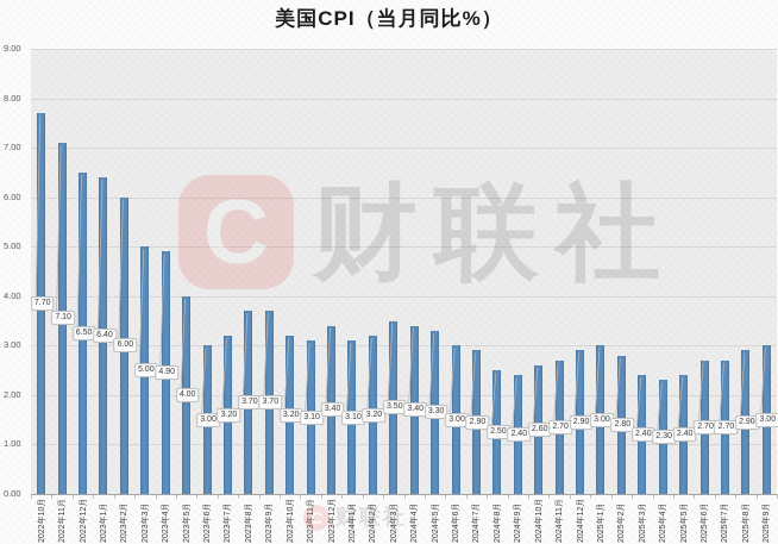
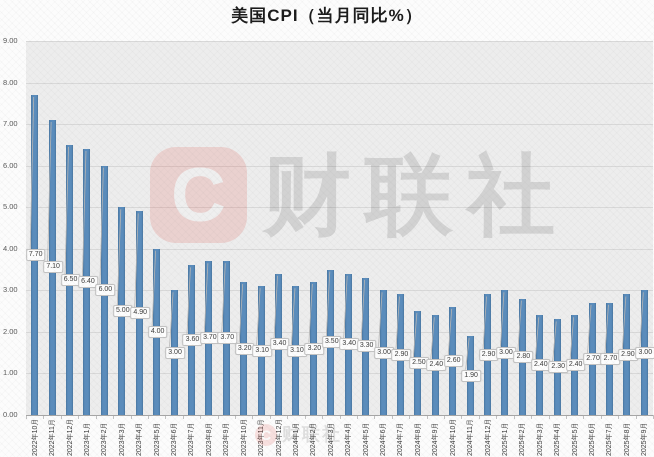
2023年7月: 3.20 -> 3.60
2024年11月: 2.70 -> 1.90
